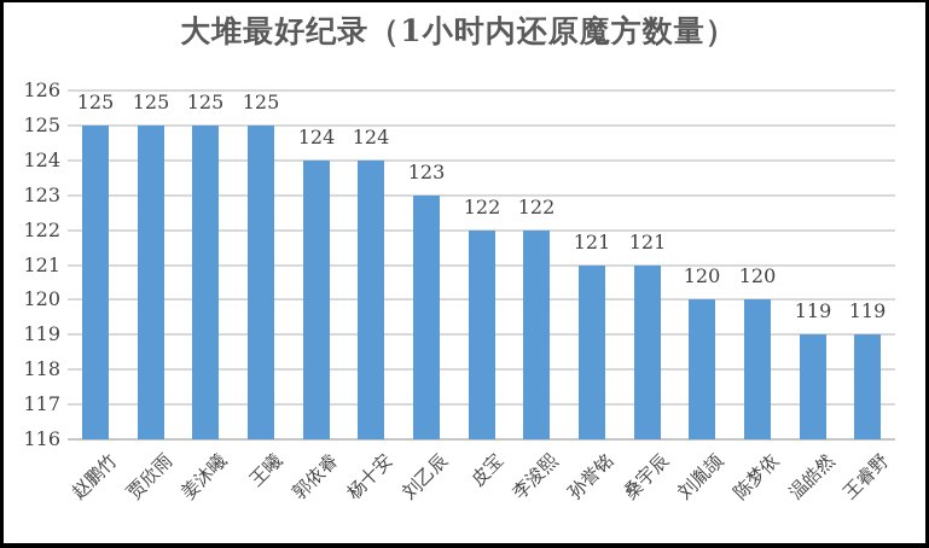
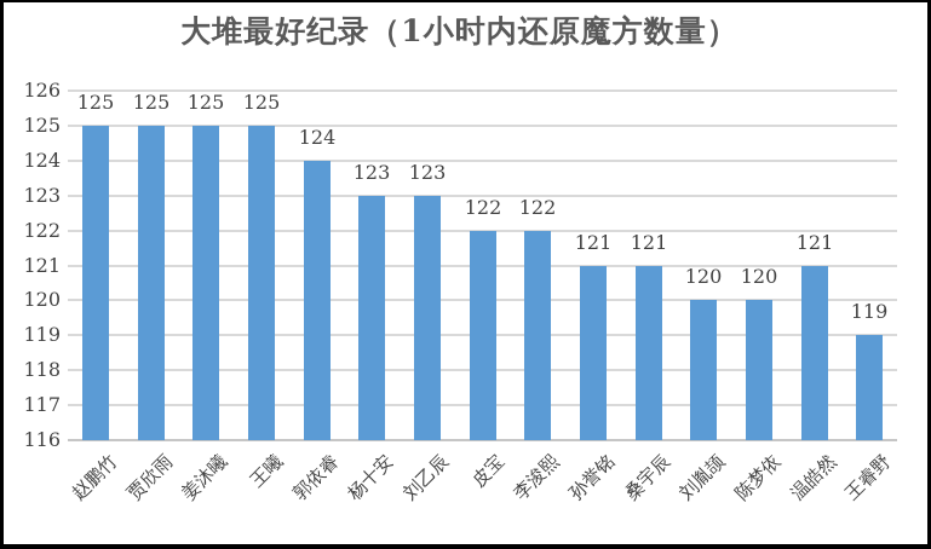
杨十安: 124 -> 123
温皓然: 119 -> 121
